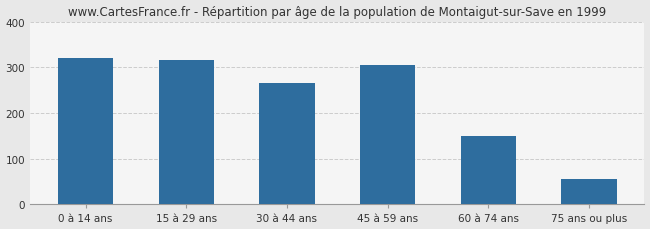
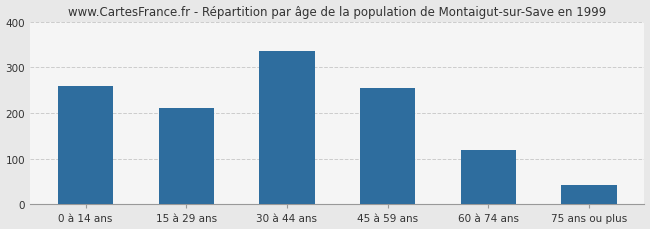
0 à 14 ans: 320 -> 260
15 à 29 ans: 315 -> 210
30 à 44 ans: 265 -> 335
45 à 59 ans: 305 -> 255
60 à 74 ans: 150 -> 118
75 ans ou plus: 55 -> 42
